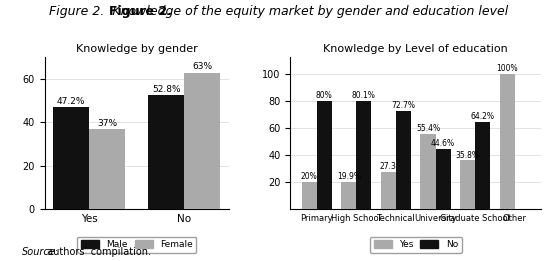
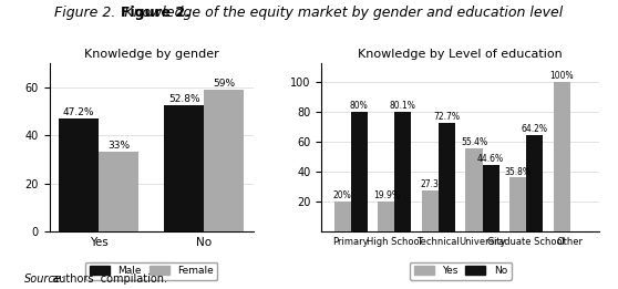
Knowledge by gender/Female/Yes: 37% -> 33%
Knowledge by gender/Female/No: 63% -> 59%
